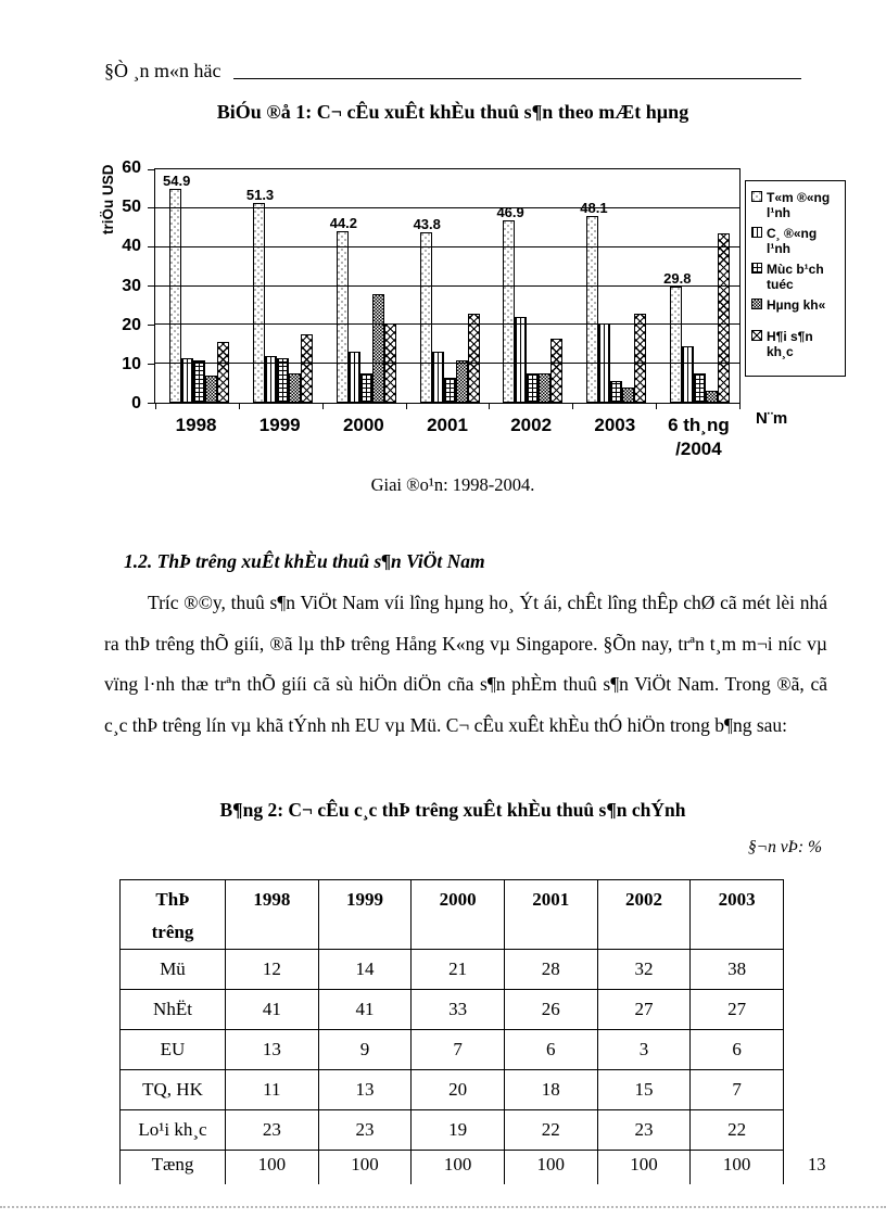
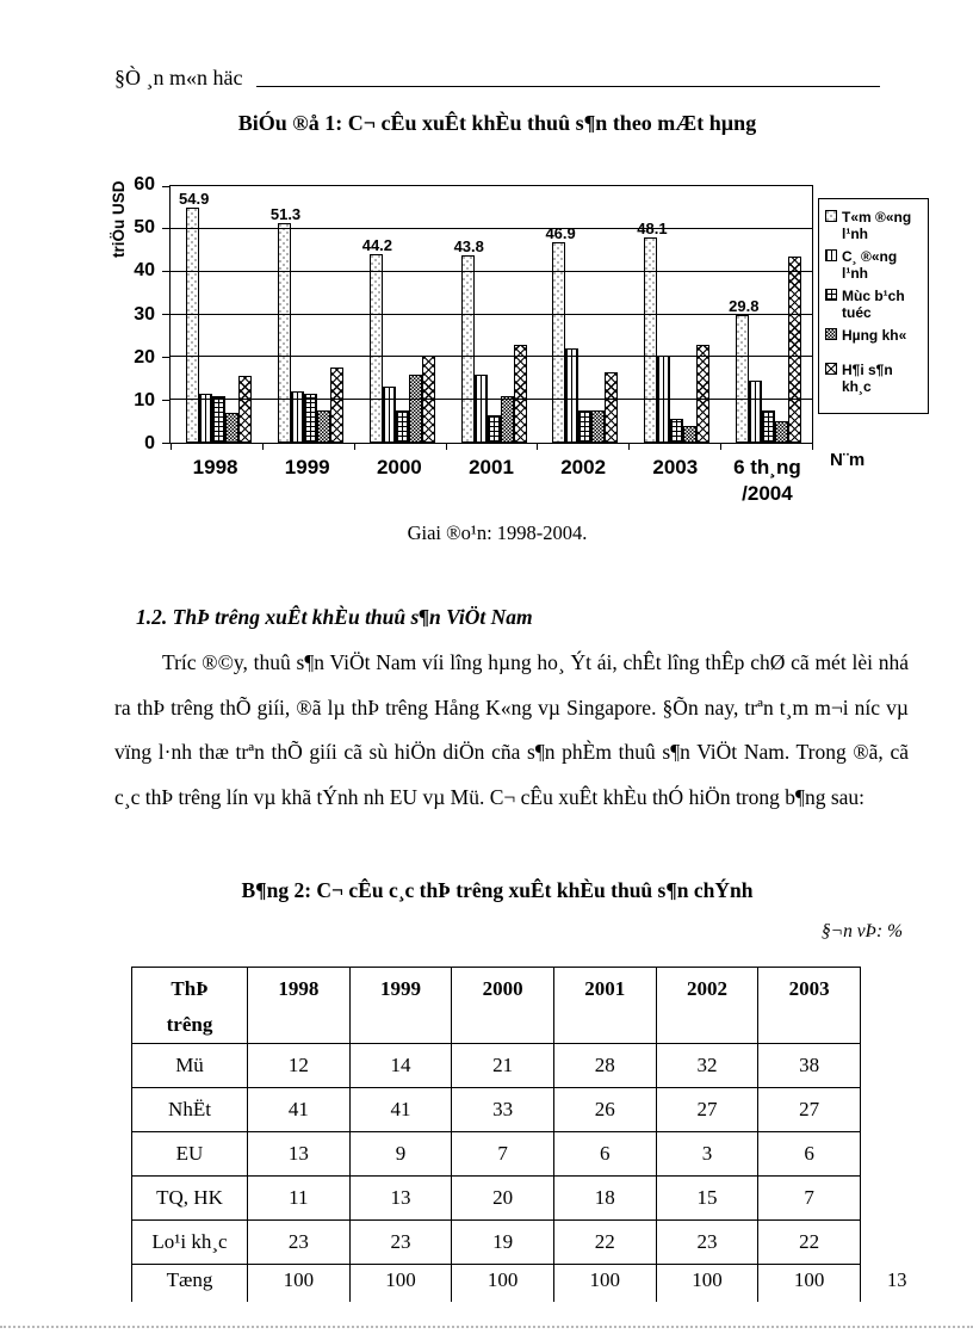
Hµng kh«/2000: 28 -> 16
C¸ ®«ng l¹nh/2001: 13 -> 16
Hµng kh«/6 th¸ng /2004: 3 -> 5
